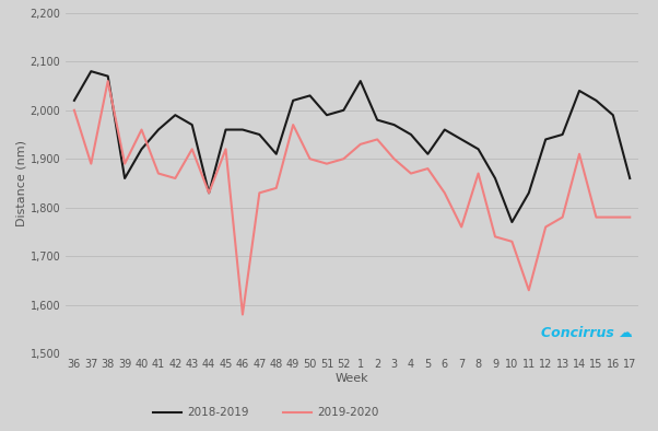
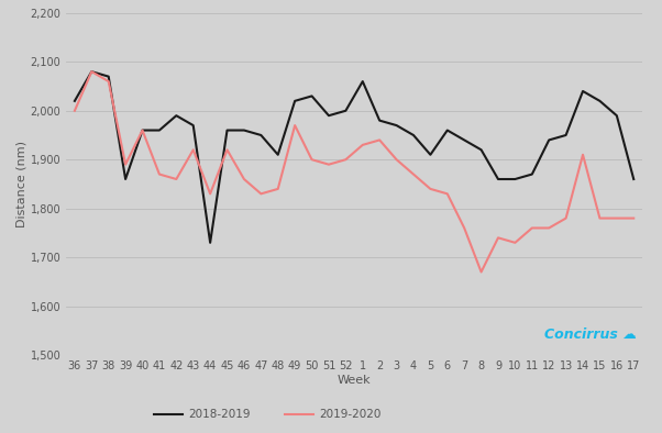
2019-2020/37: 1,890 -> 2,080
2018-2019/40: 1,920 -> 1,960
2018-2019/44: 1,830 -> 1,730
2019-2020/46: 1,580 -> 1,860
2019-2020/5: 1,880 -> 1,840
2019-2020/8: 1,870 -> 1,670
2018-2019/10: 1,770 -> 1,860
2018-2019/11: 1,830 -> 1,870
2019-2020/11: 1,630 -> 1,760
